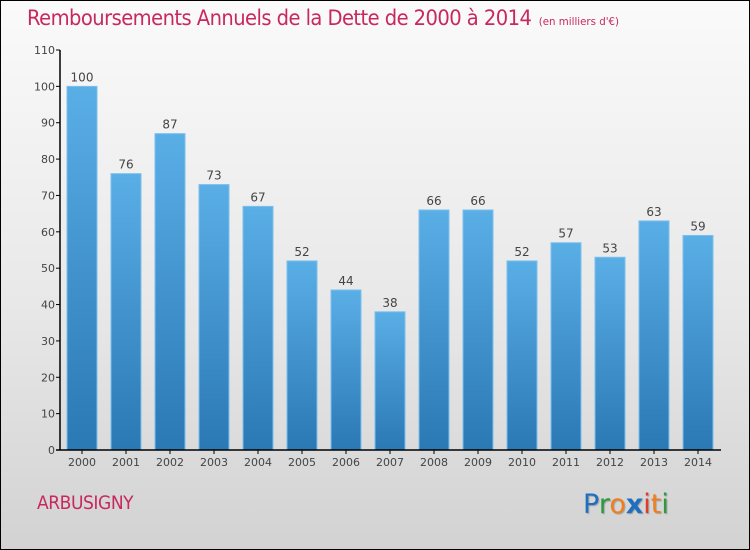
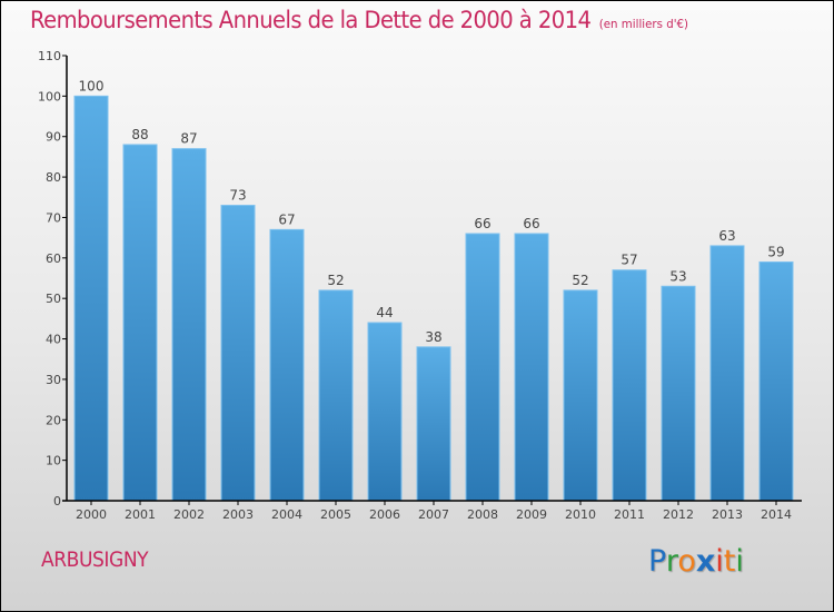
2001: 76 -> 88
